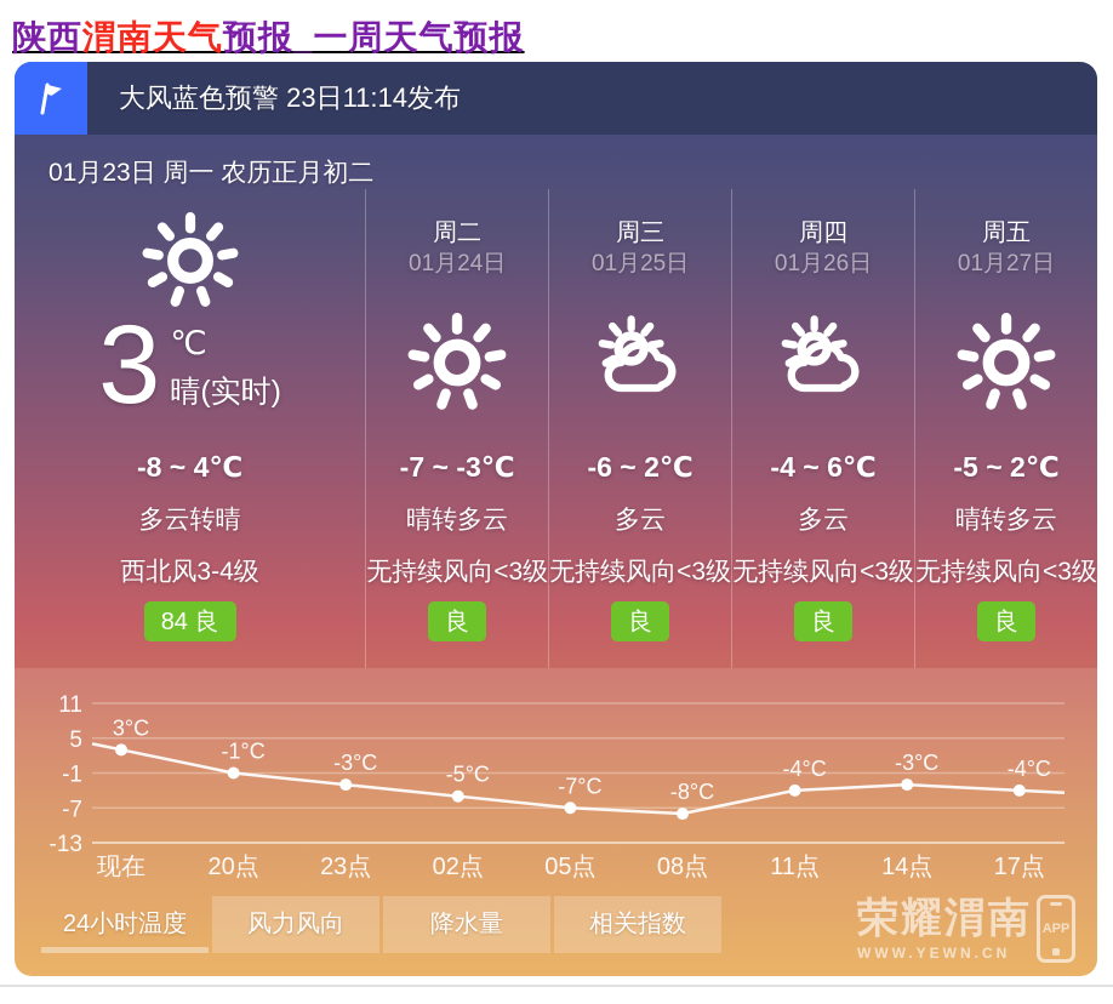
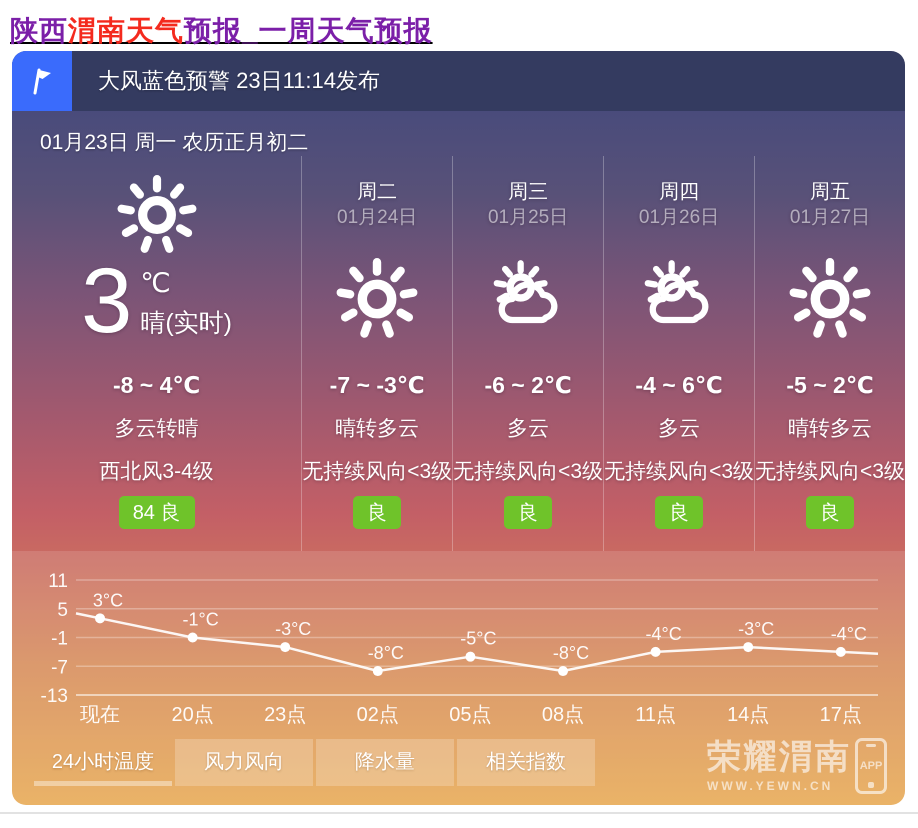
02点: -5°C -> -8°C
05点: -7°C -> -5°C
